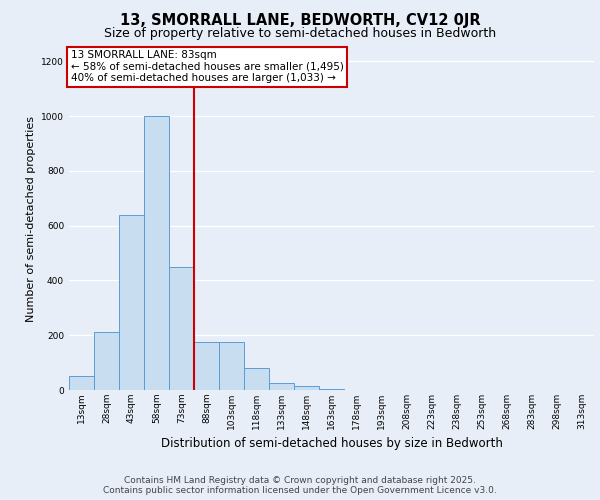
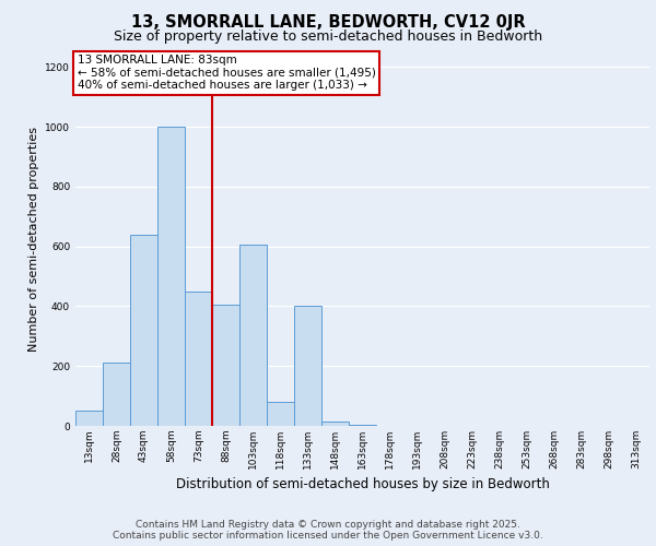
88sqm: 175 -> 405
103sqm: 175 -> 605
133sqm: 25 -> 400
